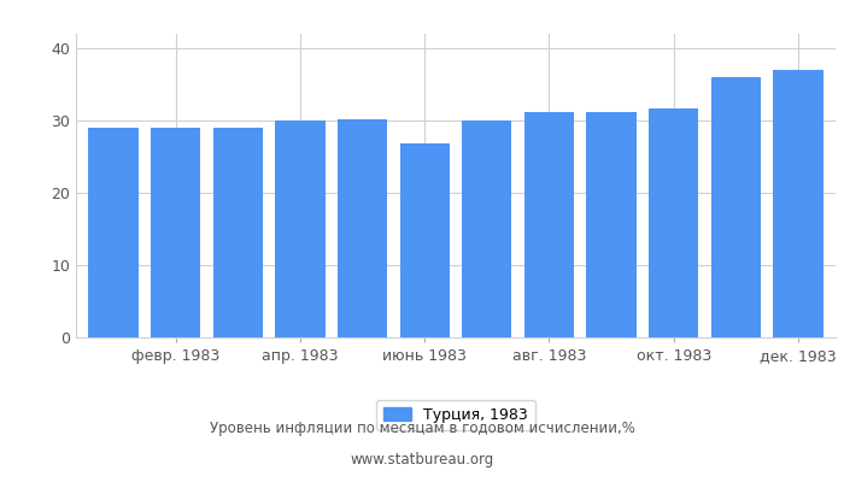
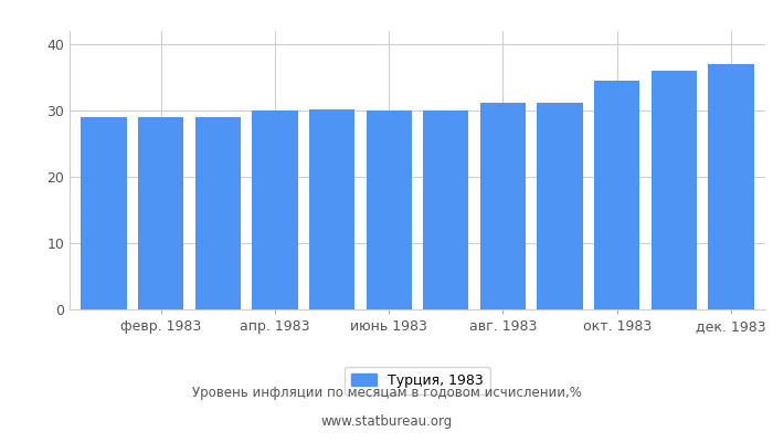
июнь 1983: 26.8 -> 30.0
окт. 1983: 31.6 -> 34.5
